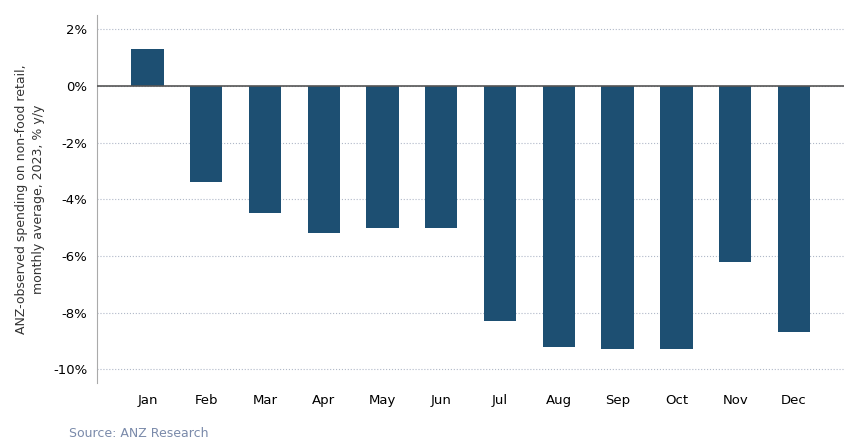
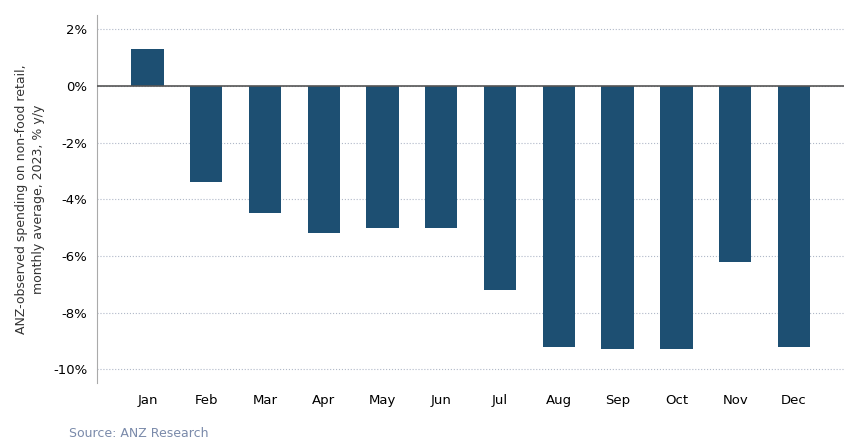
Jul: -8.3% -> -7.2%
Dec: -8.7% -> -9.2%
